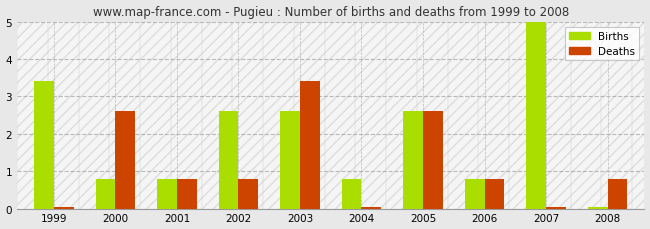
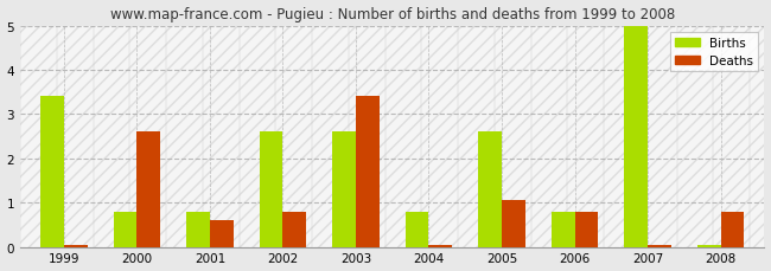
Deaths/2001: 0.80 -> 0.60
Deaths/2005: 2.60 -> 1.05
